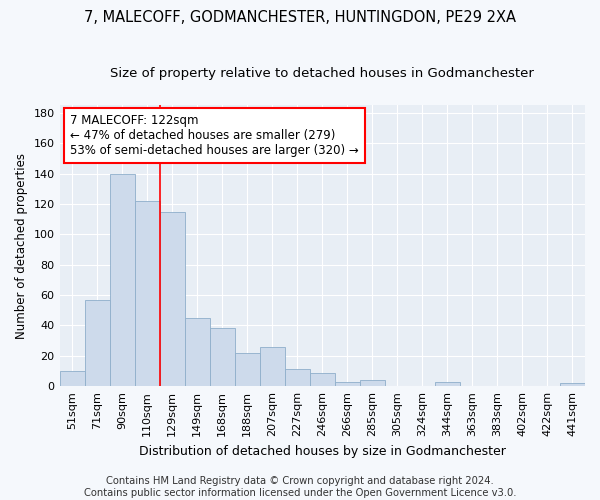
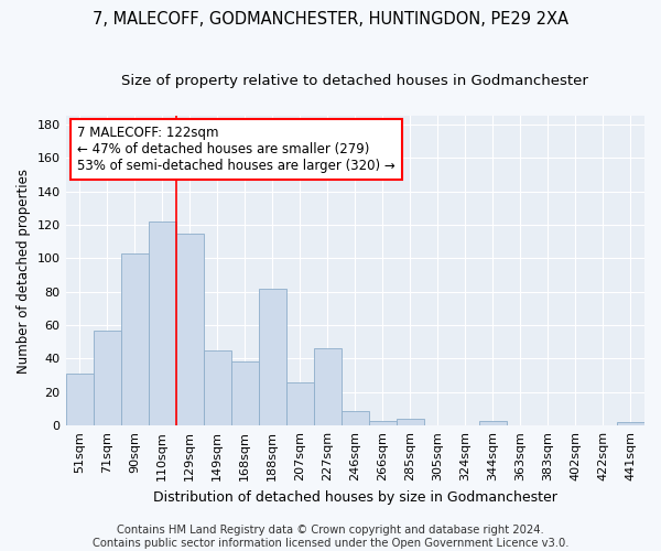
51sqm: 10 -> 31
90sqm: 140 -> 103
188sqm: 22 -> 82
227sqm: 11 -> 46
